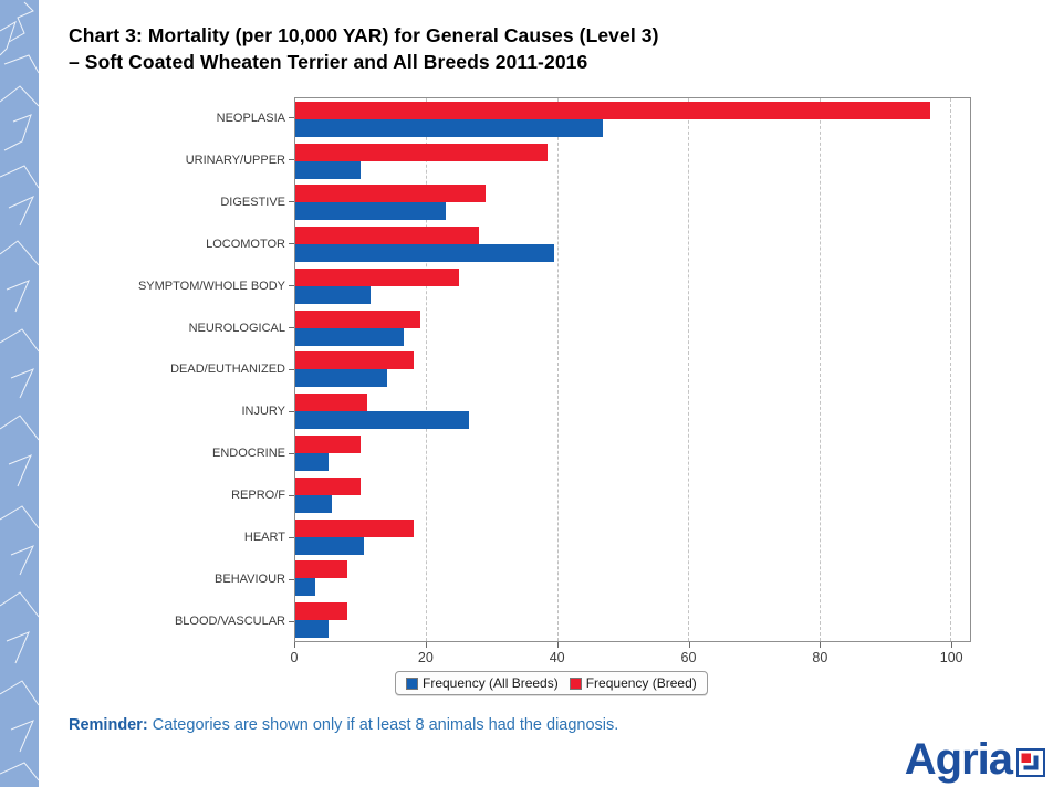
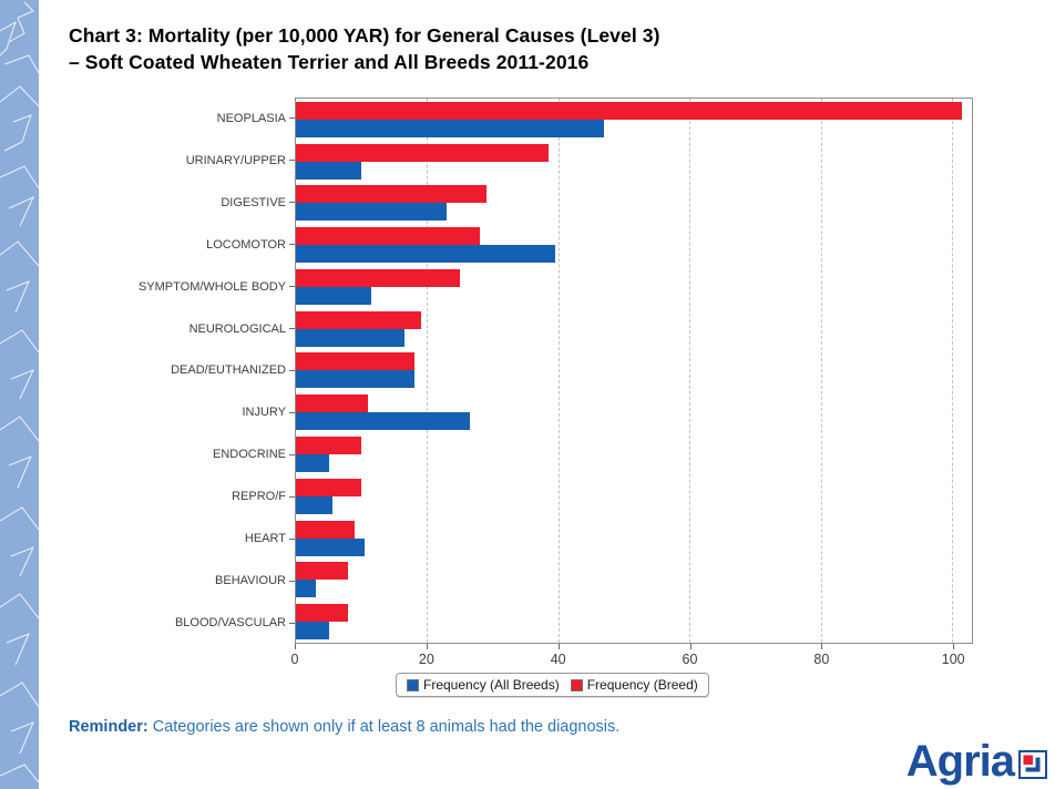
Frequency (Breed)/NEOPLASIA: 97 -> 102
Frequency (All Breeds)/DEAD/EUTHANIZED: 14 -> 18
Frequency (Breed)/HEART: 18 -> 9
